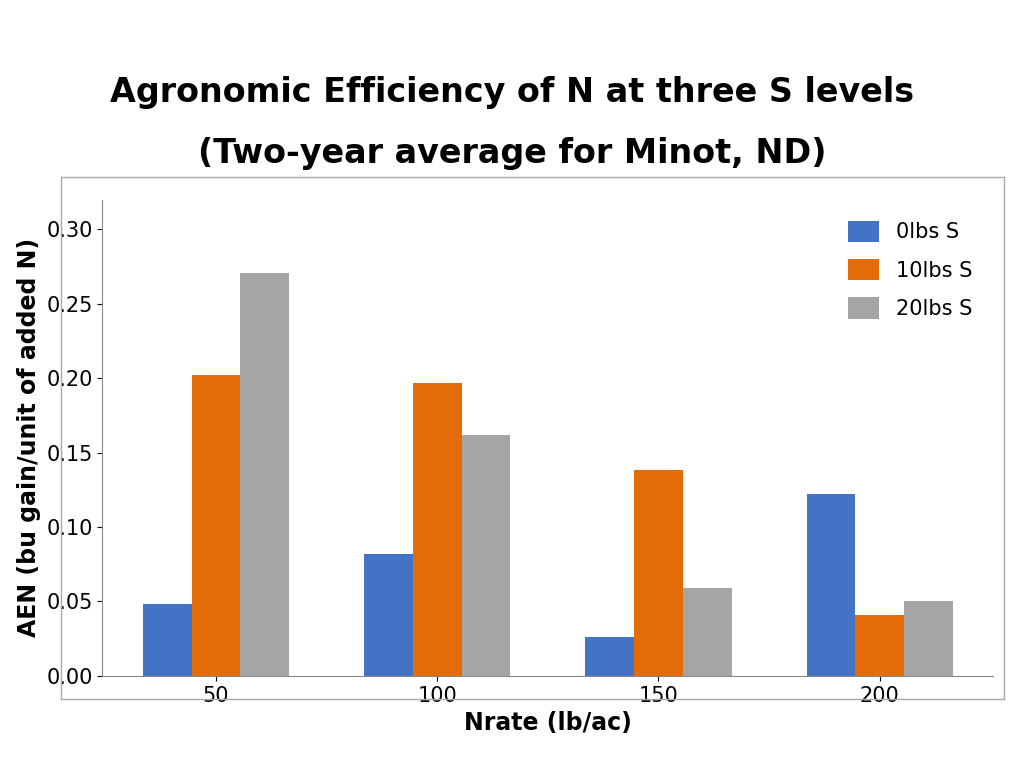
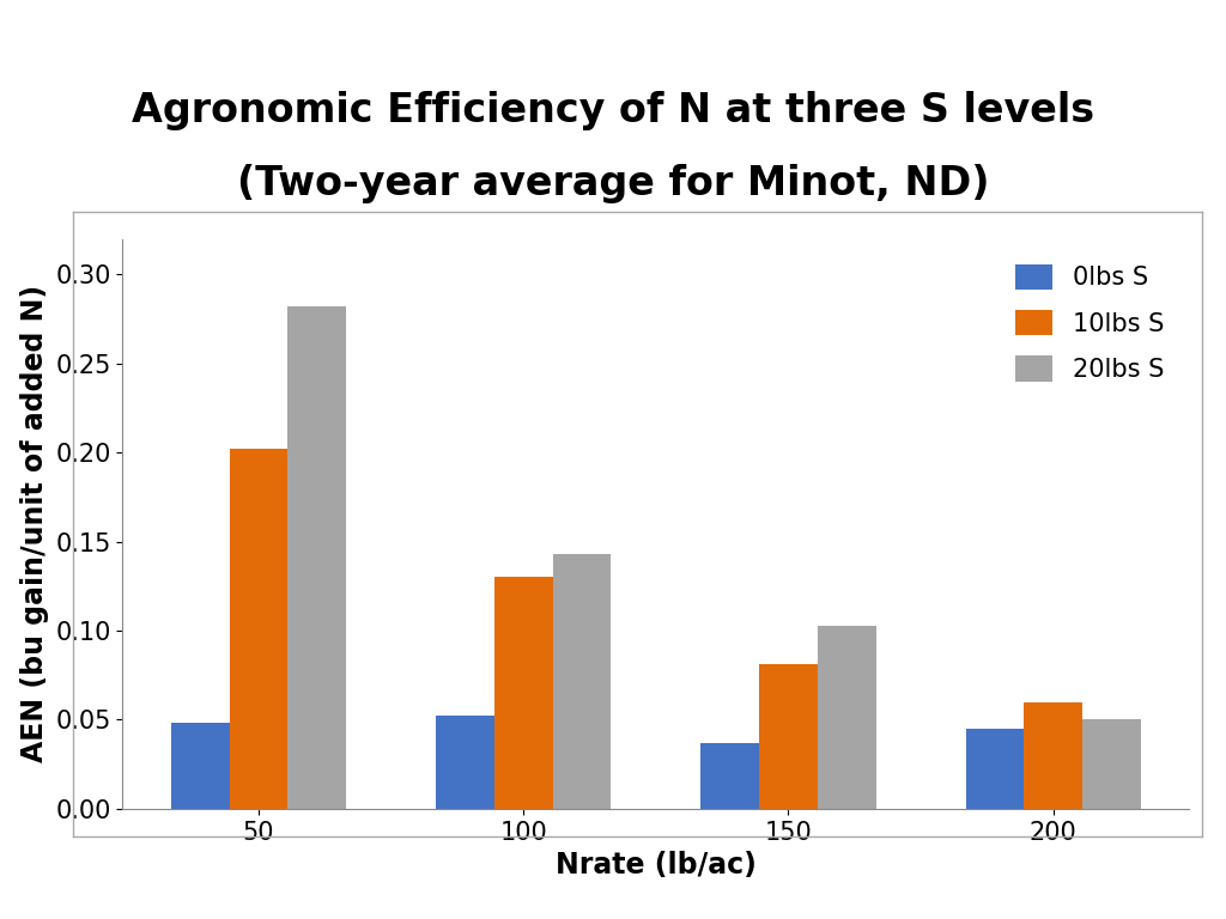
20lbs S/50: 0.271 -> 0.282
0lbs S/100: 0.082 -> 0.052
10lbs S/100: 0.197 -> 0.130
20lbs S/100: 0.162 -> 0.143
0lbs S/150: 0.026 -> 0.037
10lbs S/150: 0.138 -> 0.081
20lbs S/150: 0.059 -> 0.103
0lbs S/200: 0.122 -> 0.045
10lbs S/200: 0.041 -> 0.060
